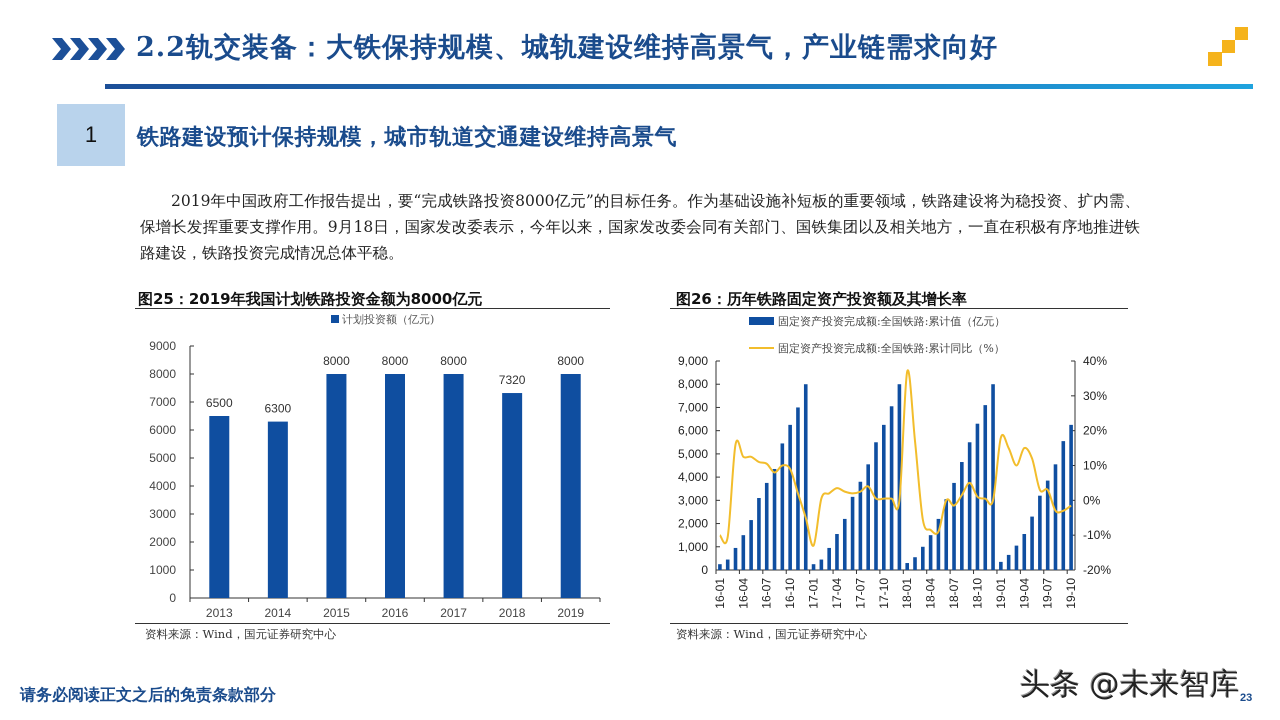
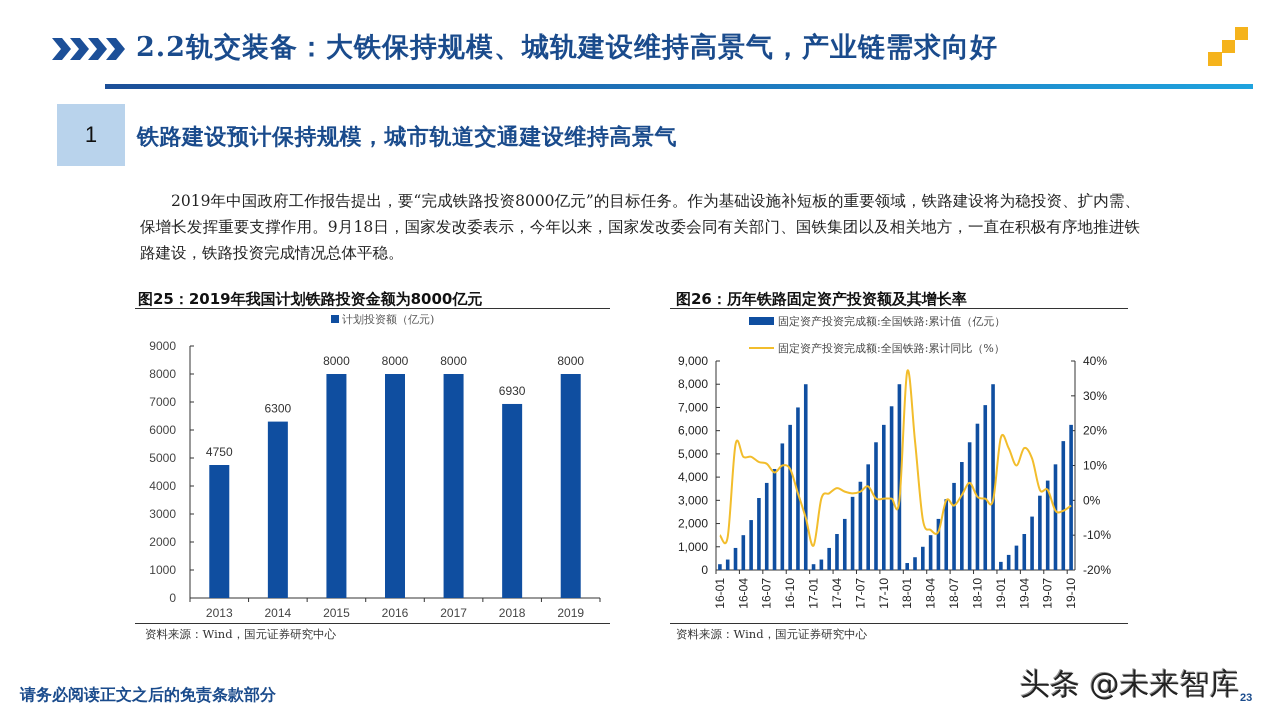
图25：2019年我国计划铁路投资金额为8000亿元/2013: 6500 -> 4750
图25：2019年我国计划铁路投资金额为8000亿元/2018: 7320 -> 6930
